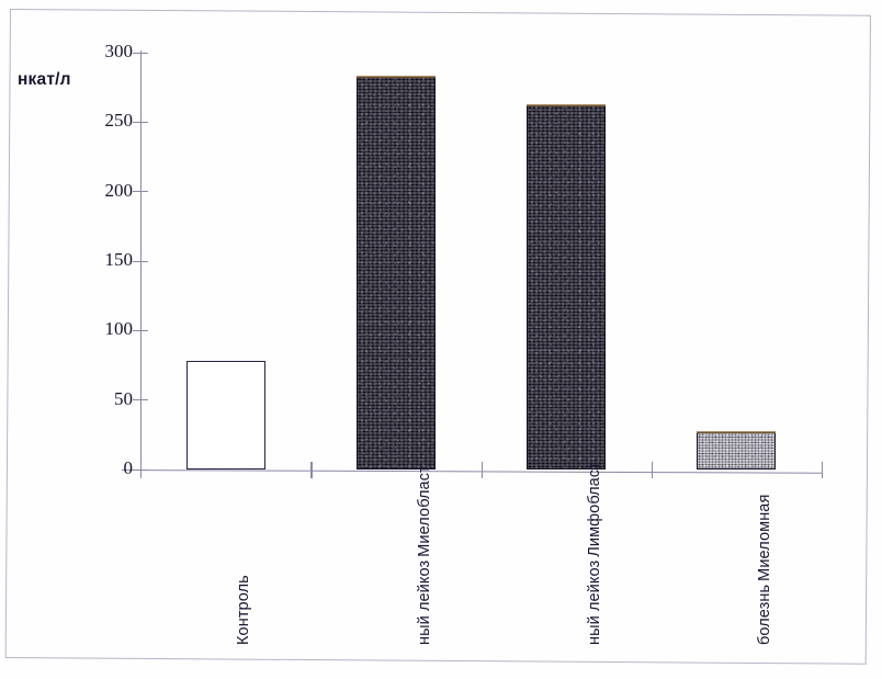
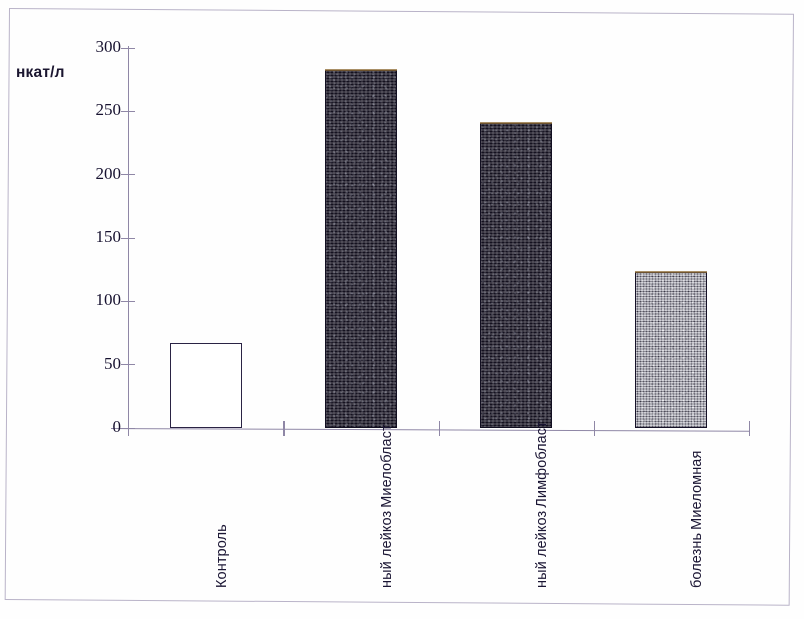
Контроль: 78 -> 67
Лимфобласт ный лейкоз: 262 -> 241
Миеломная болезнь: 27 -> 123
